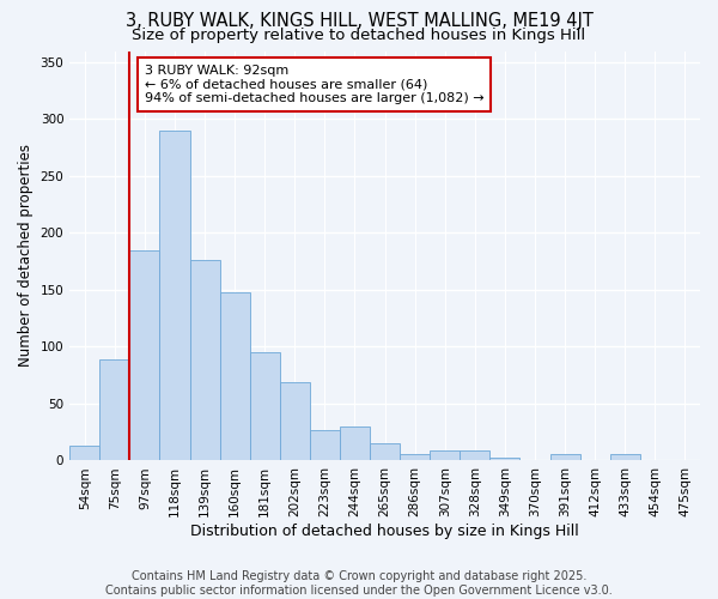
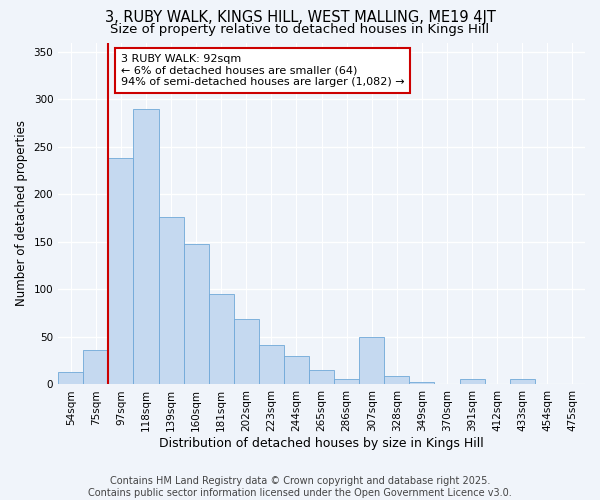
75sqm: 89 -> 36
97sqm: 185 -> 238
223sqm: 27 -> 42
307sqm: 9 -> 50
